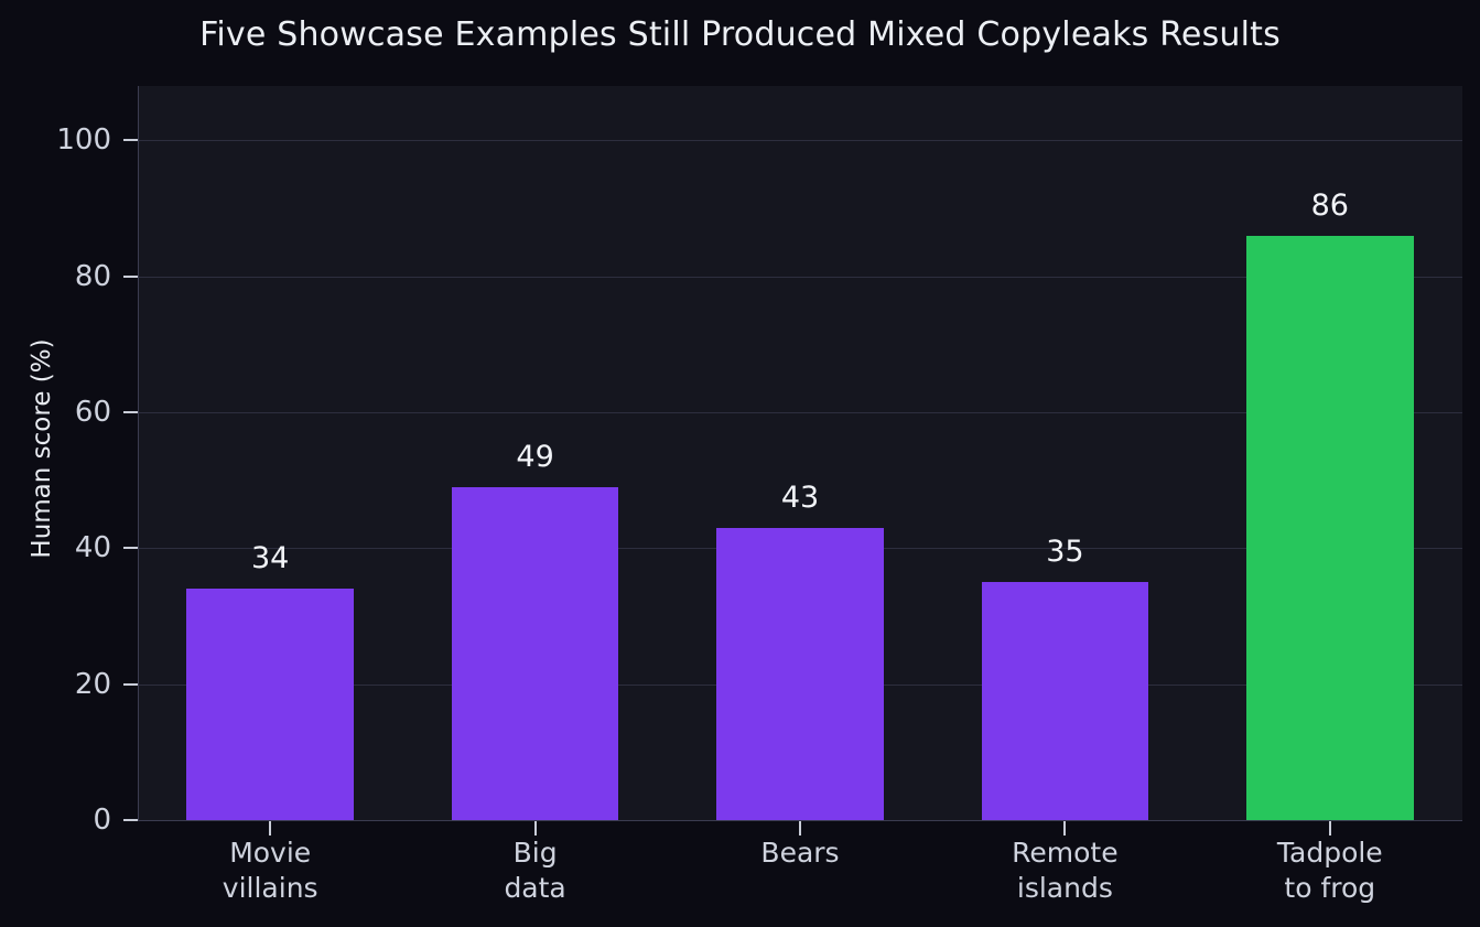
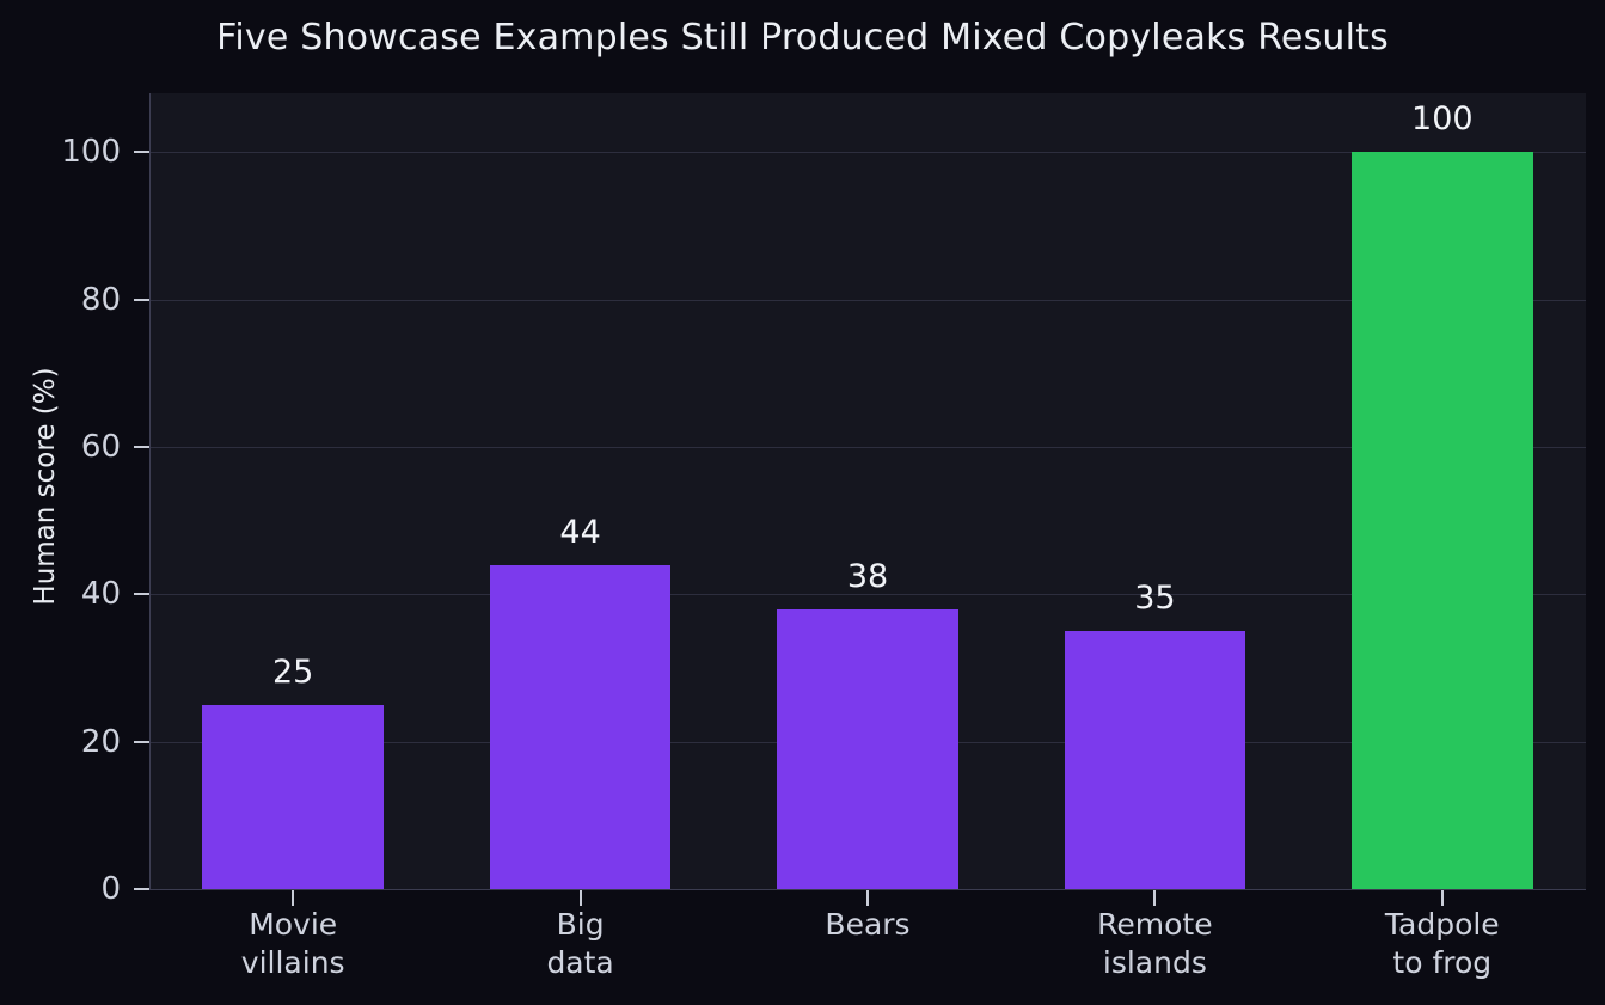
Movie villains: 34 -> 25
Big data: 49 -> 44
Bears: 43 -> 38
Tadpole to frog: 86 -> 100
